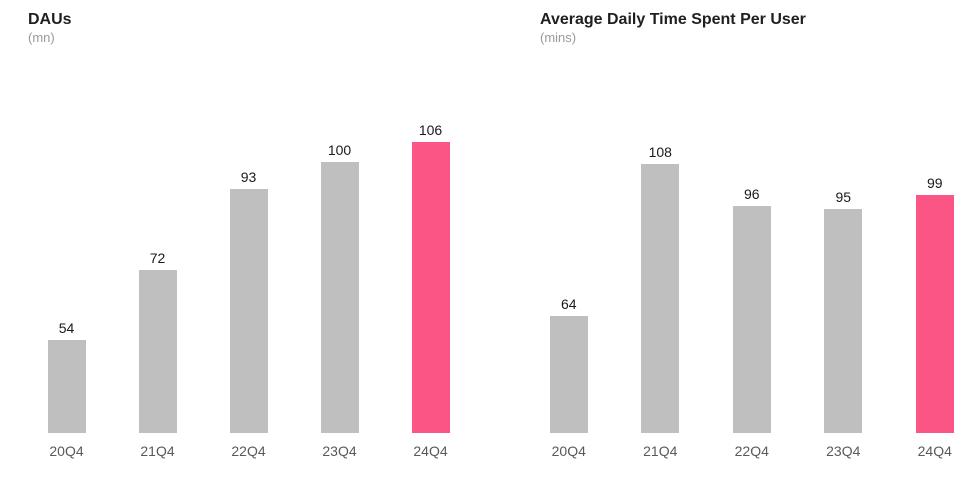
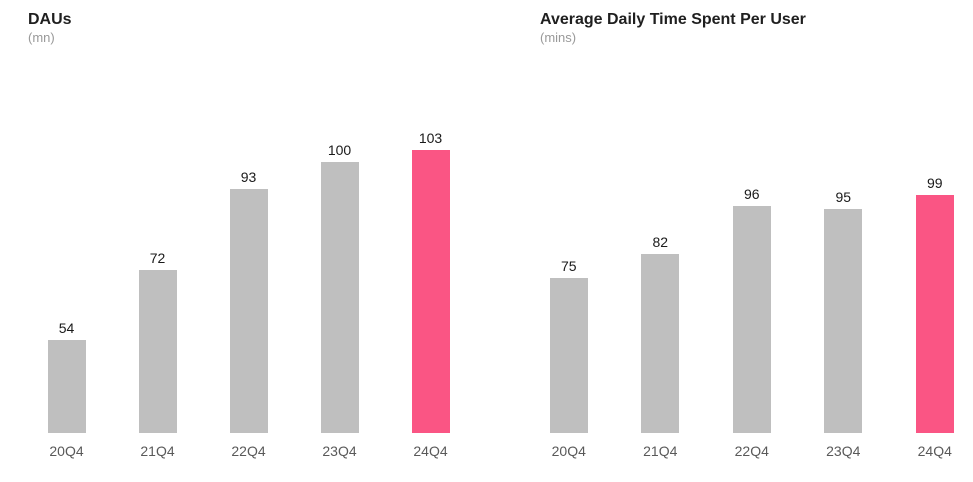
DAUs/24Q4: 106 -> 103
Average Daily Time Spent Per User/20Q4: 64 -> 75
Average Daily Time Spent Per User/21Q4: 108 -> 82
